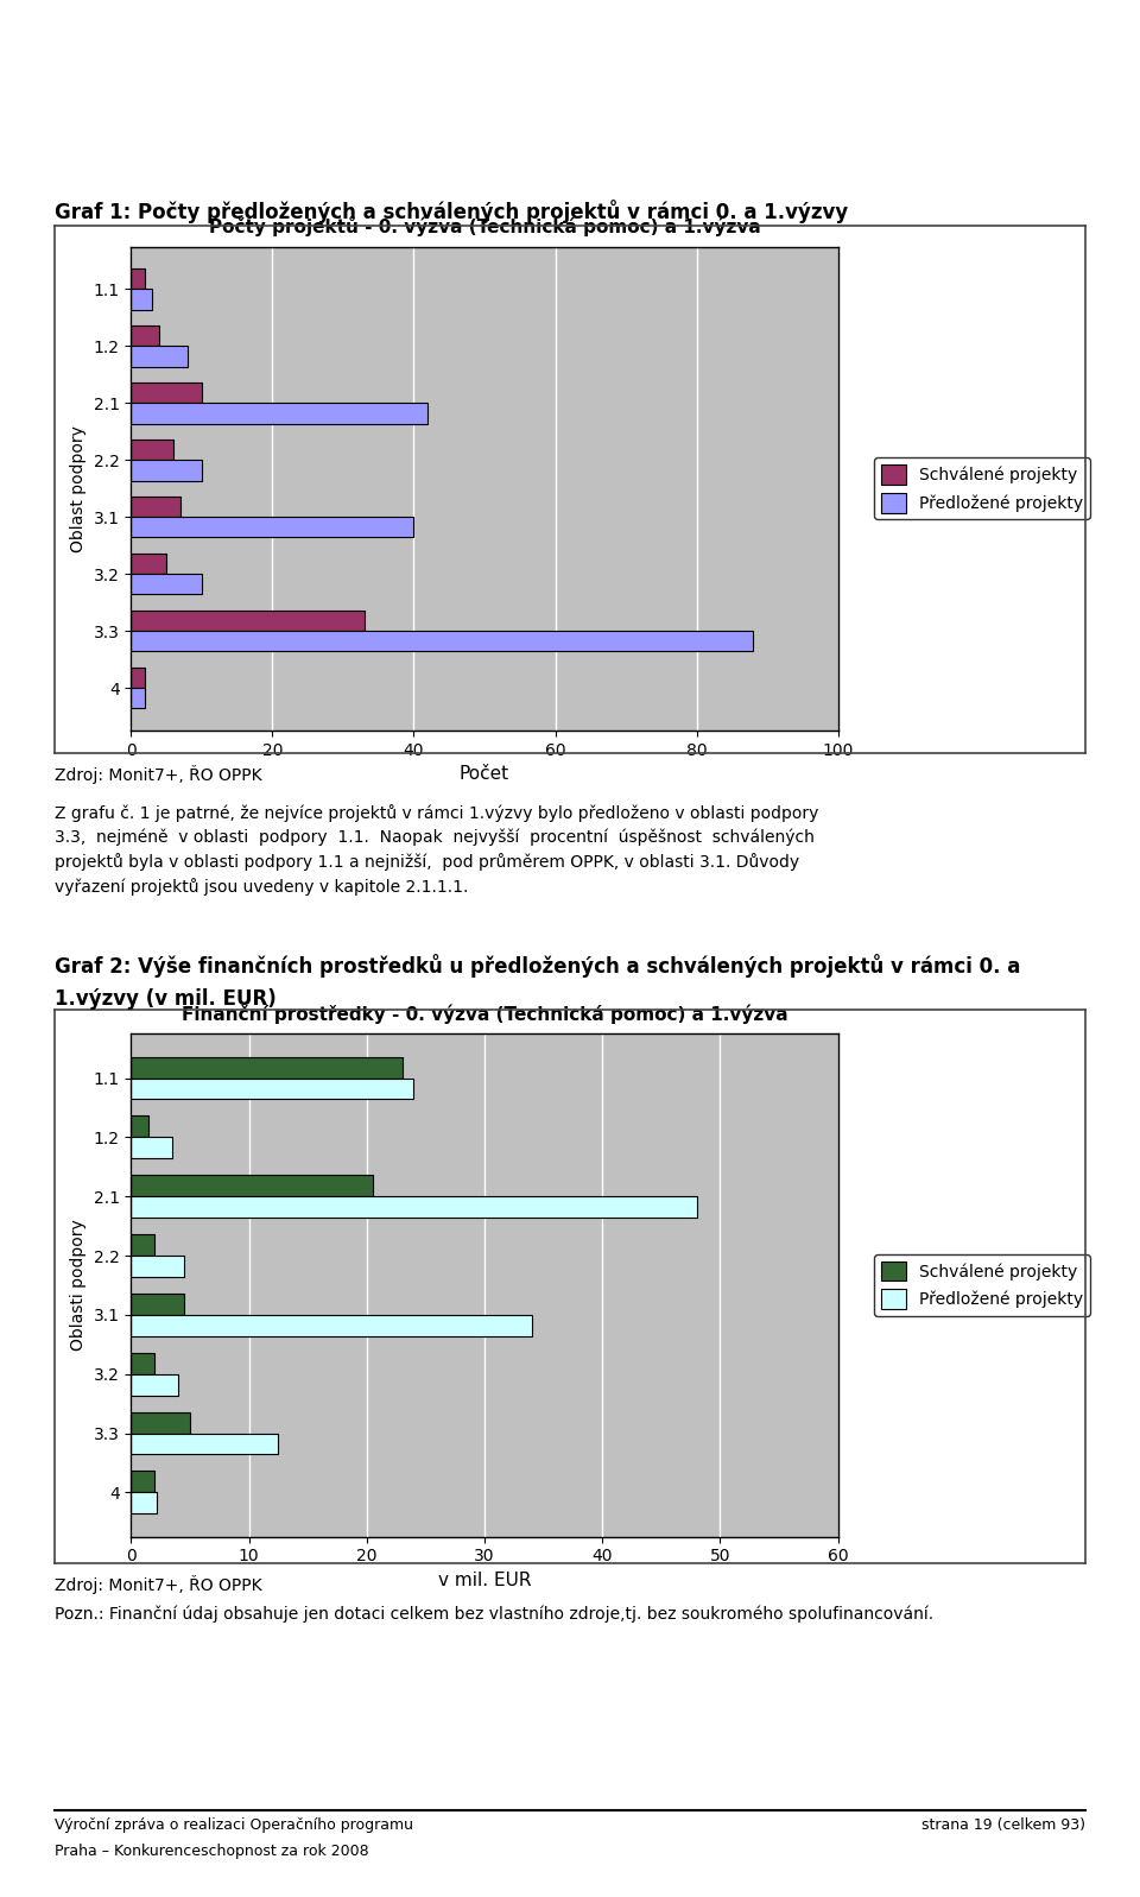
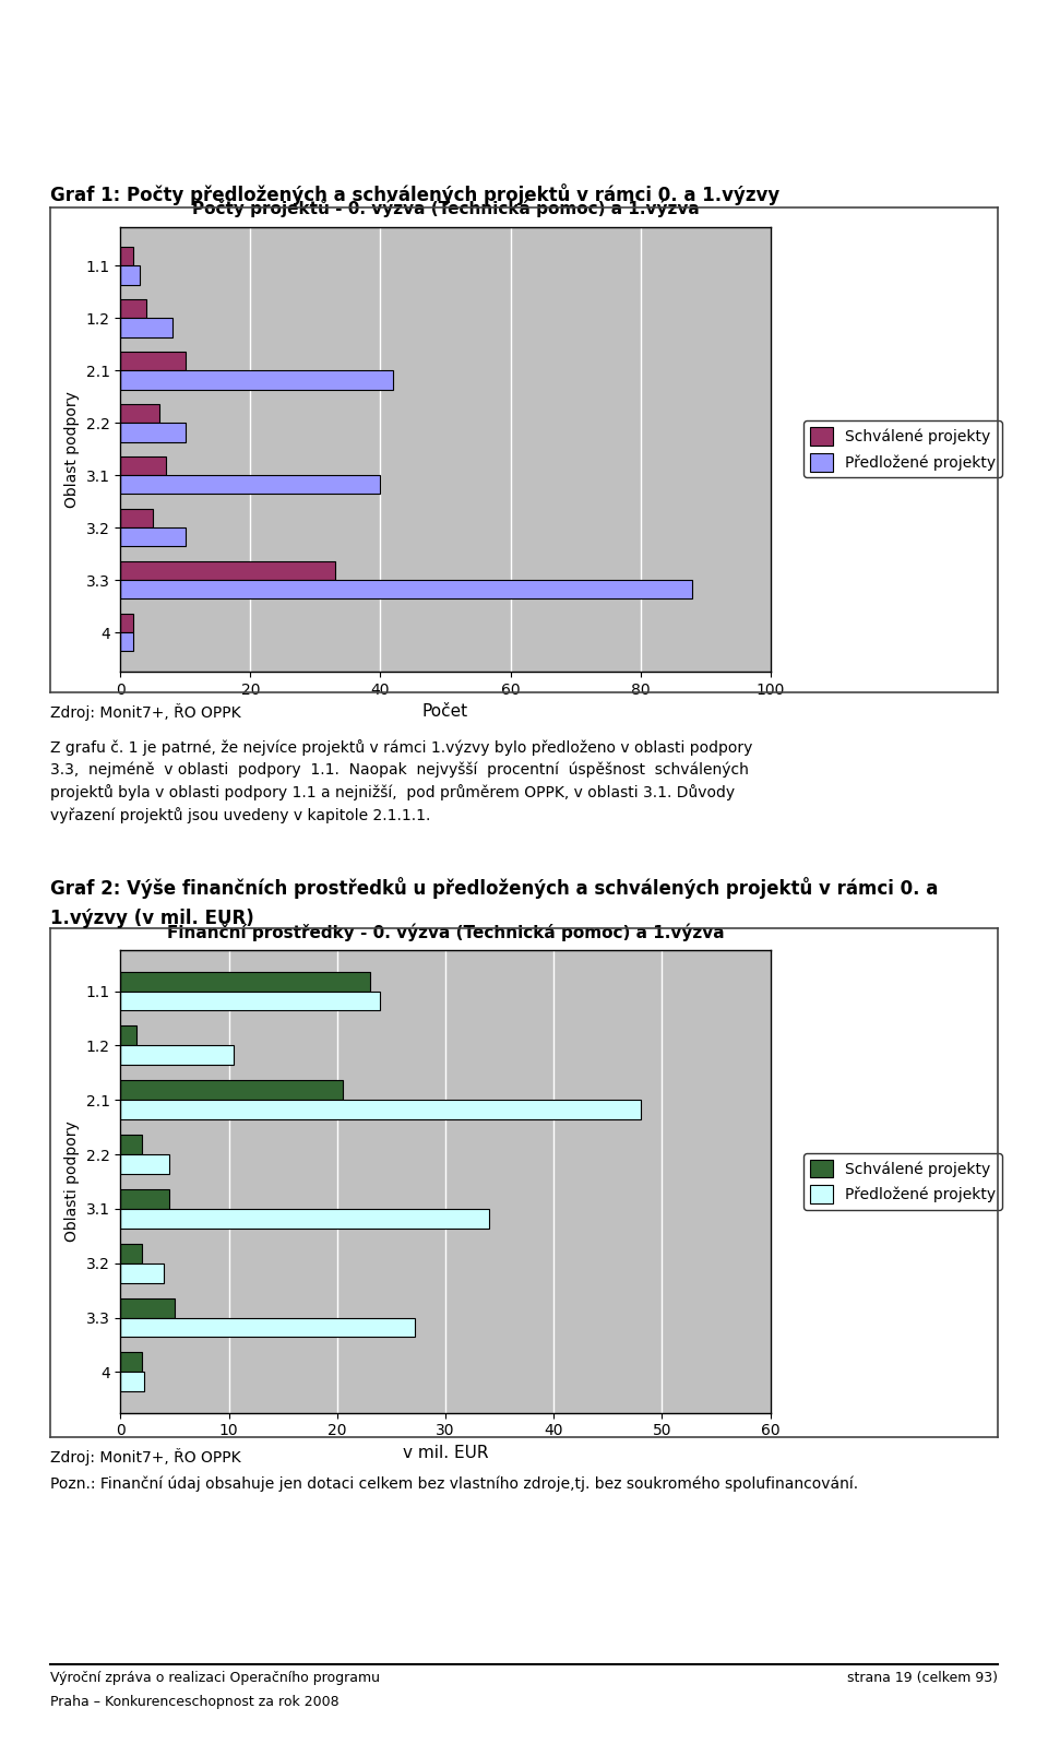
Finanční prostředky - 0. výzva (Technická pomoc) a 1.výzva/Předložené projekty/1.2: 3.5 -> 10.4
Finanční prostředky - 0. výzva (Technická pomoc) a 1.výzva/Předložené projekty/3.3: 12.5 -> 27.2
